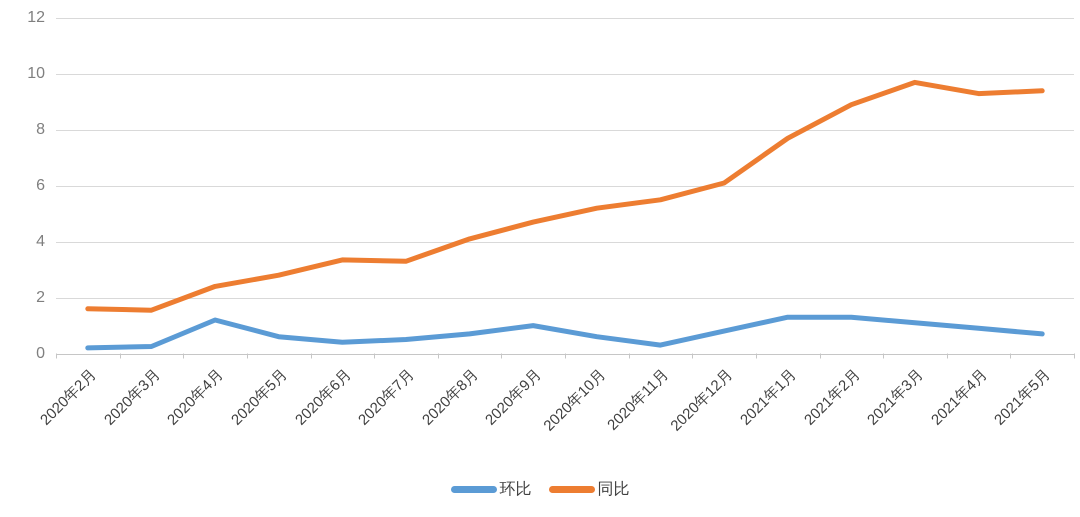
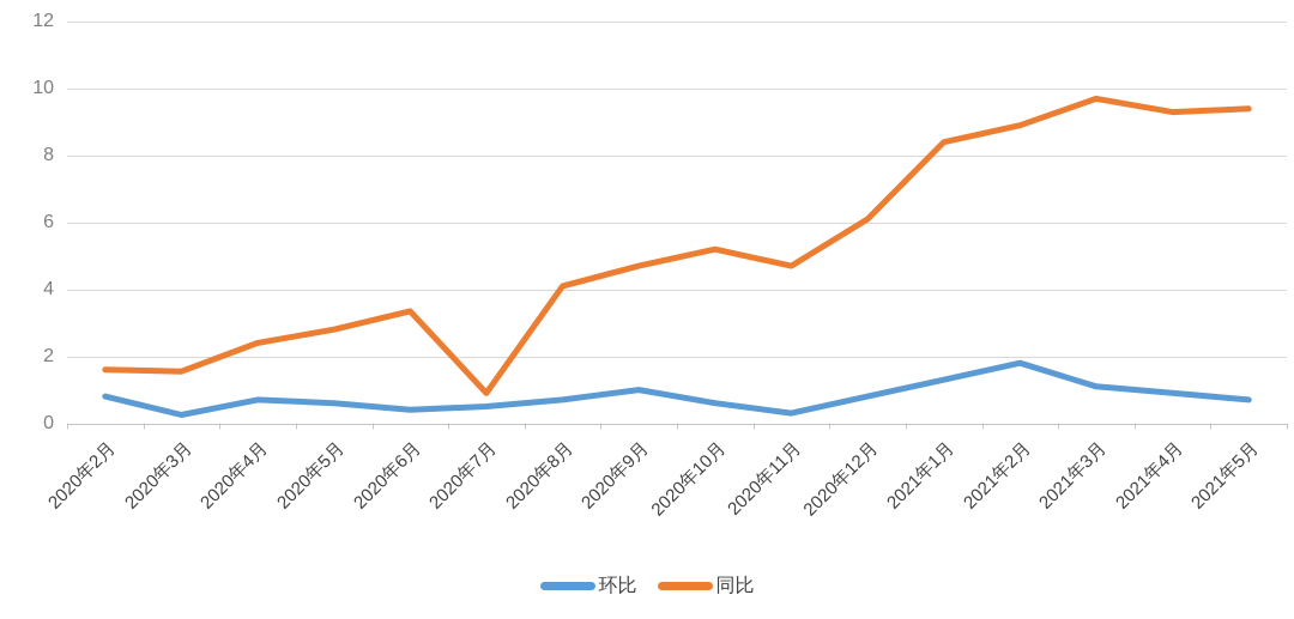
环比/2020年2月: 0.2 -> 0.8
环比/2020年4月: 1.2 -> 0.7
同比/2020年7月: 3.3 -> 0.9
同比/2020年11月: 5.5 -> 4.7
同比/2021年1月: 7.7 -> 8.4
环比/2021年2月: 1.3 -> 1.8
